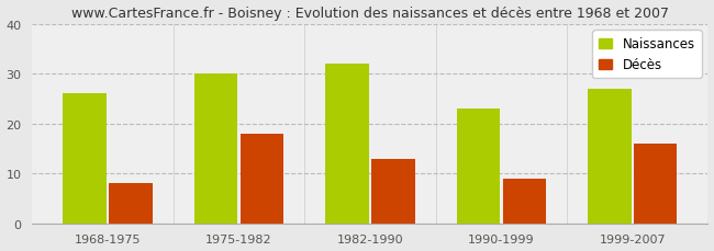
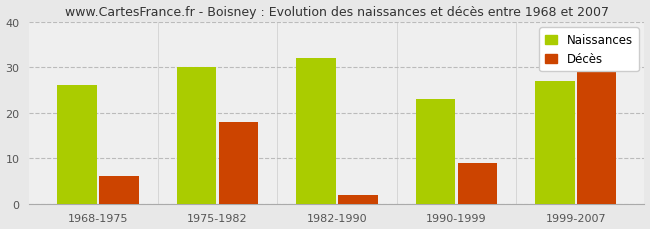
Décès/1968-1975: 8 -> 6
Décès/1982-1990: 13 -> 2
Décès/1999-2007: 16 -> 29
